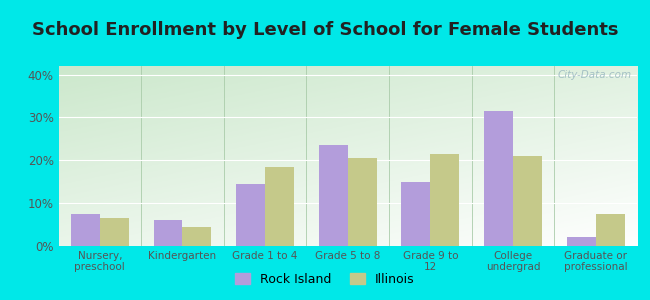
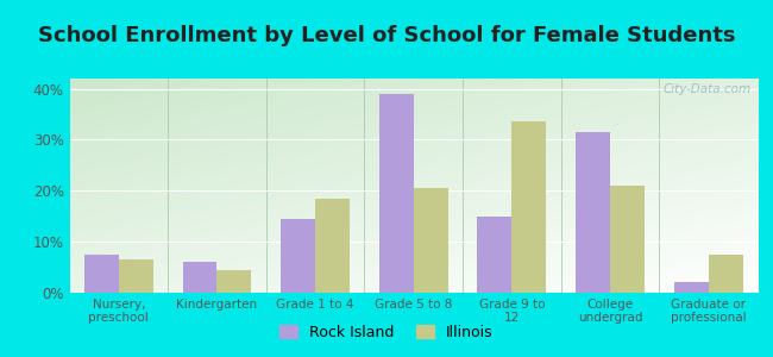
Rock Island/Grade 5 to 8: 23.5% -> 39.0%
Illinois/Grade 9 to 12: 21.5% -> 33.5%
